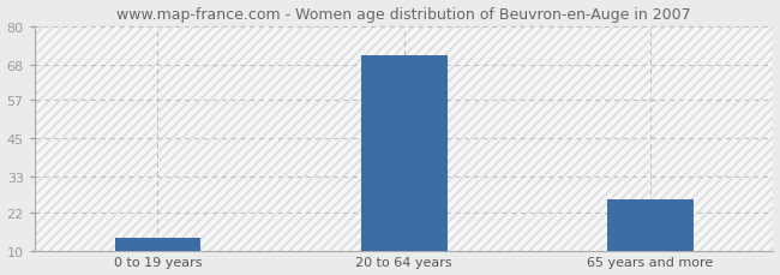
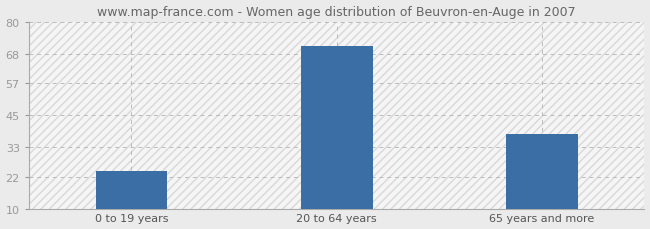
0 to 19 years: 14 -> 24
65 years and more: 26 -> 38
